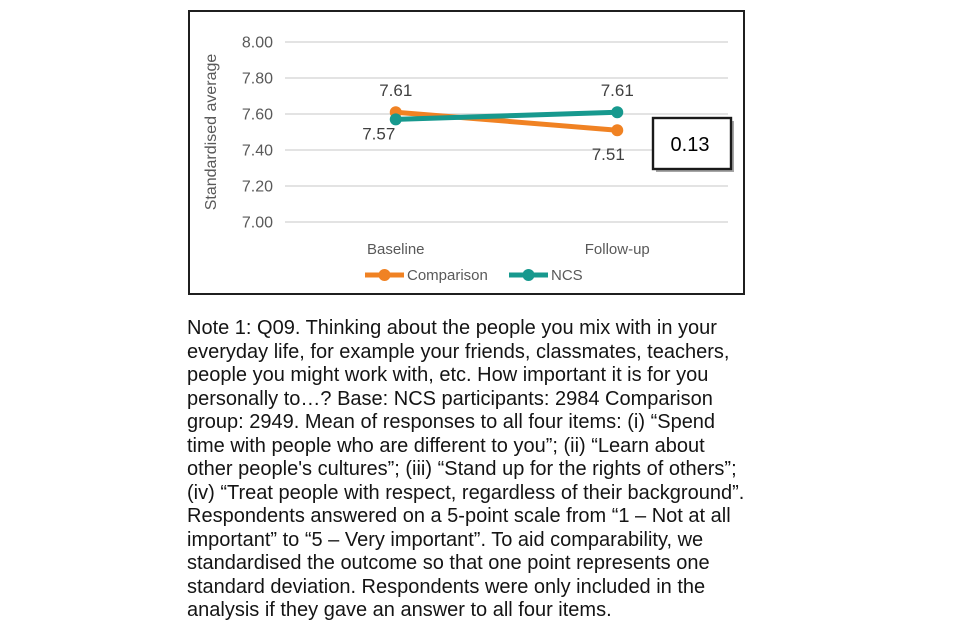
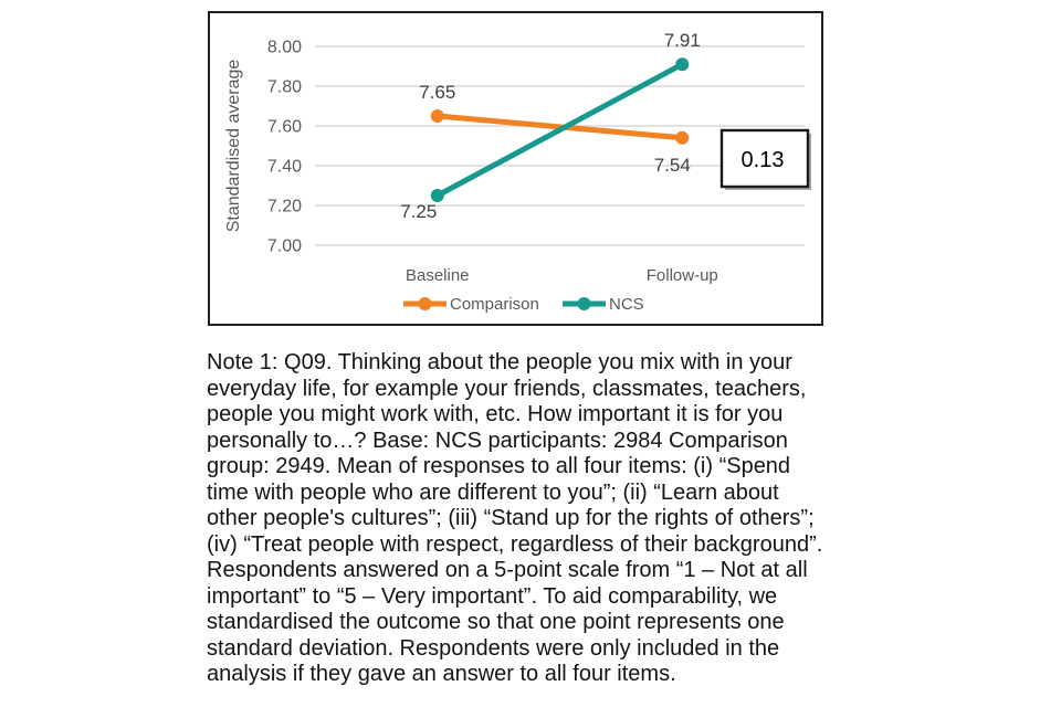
Comparison/Baseline: 7.61 -> 7.65
NCS/Baseline: 7.57 -> 7.25
Comparison/Follow-up: 7.51 -> 7.54
NCS/Follow-up: 7.61 -> 7.91
